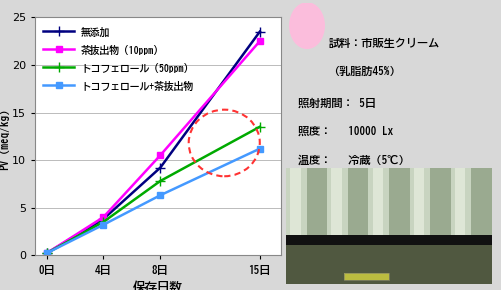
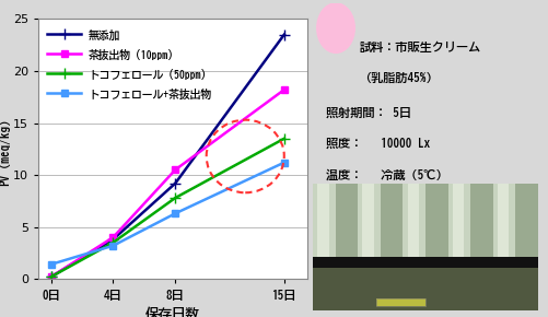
トコフェロール+茶抜出物/0日: 0.2 -> 1.4
茶抜出物（10ppm）/15日: 22.5 -> 18.2
